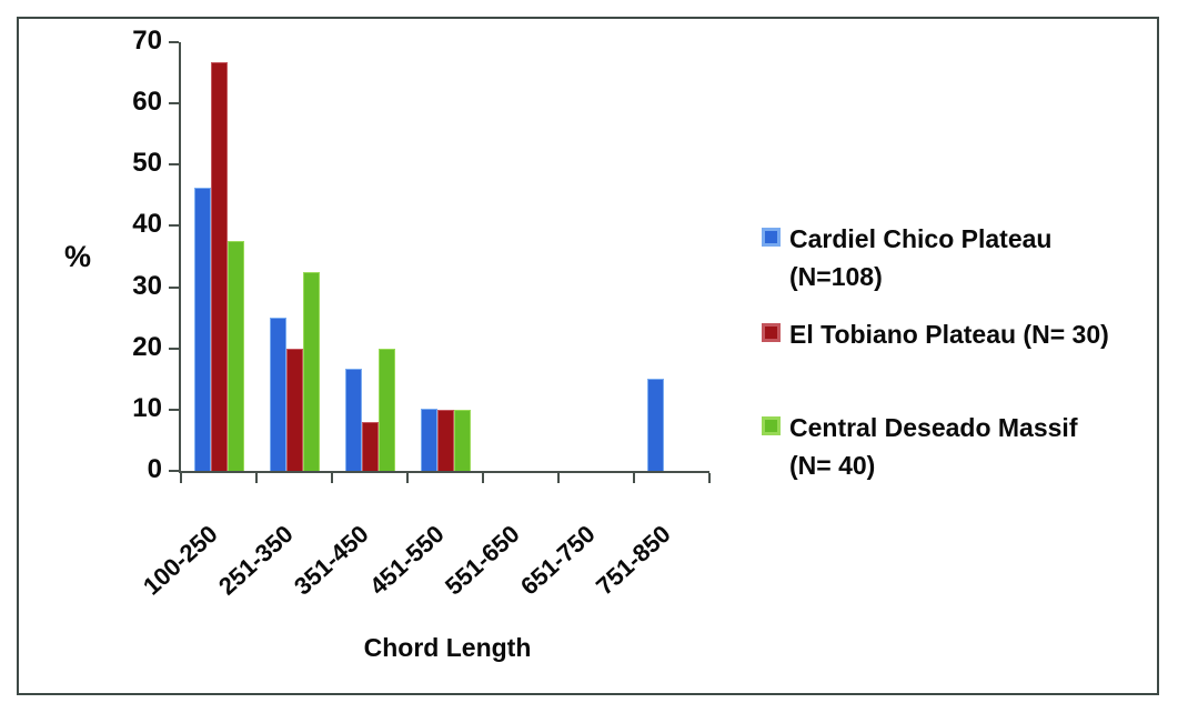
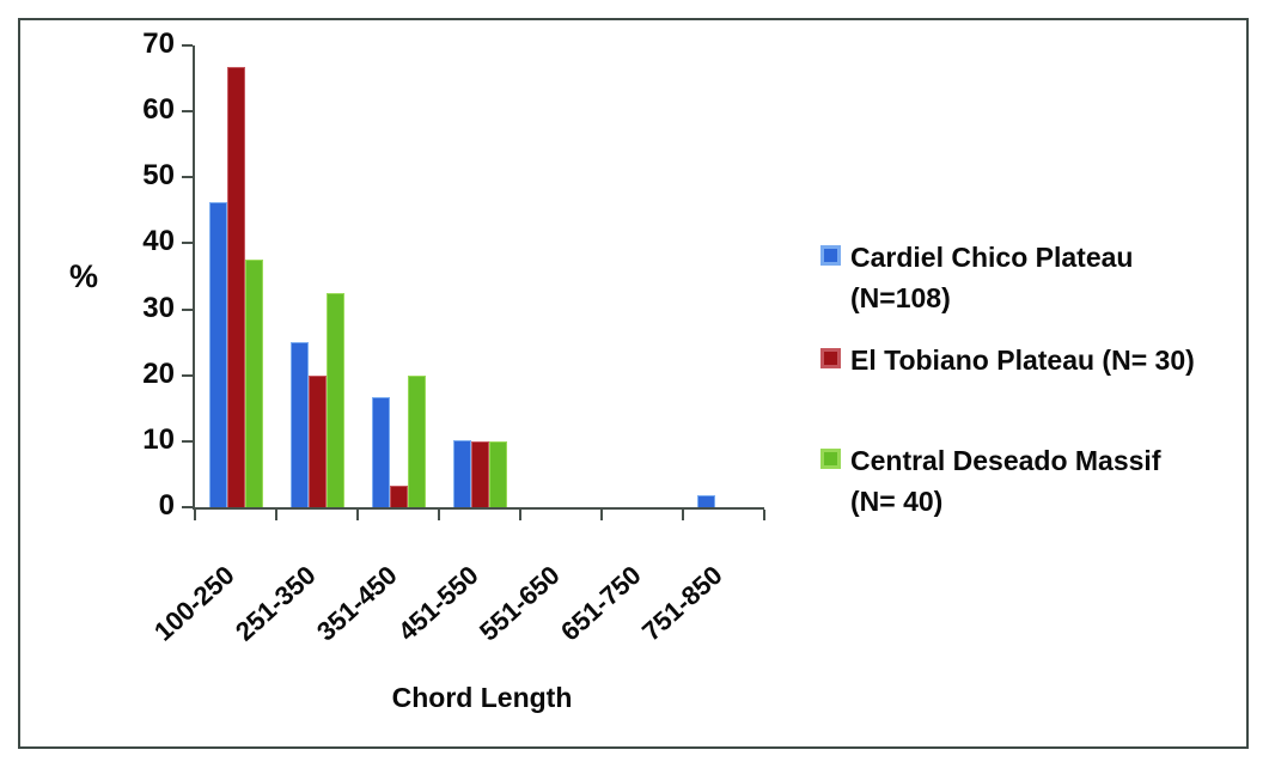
El Tobiano Plateau (N= 30)/351-450: 8 -> 3
Cardiel Chico Plateau (N=108)/751-850: 15 -> 2
